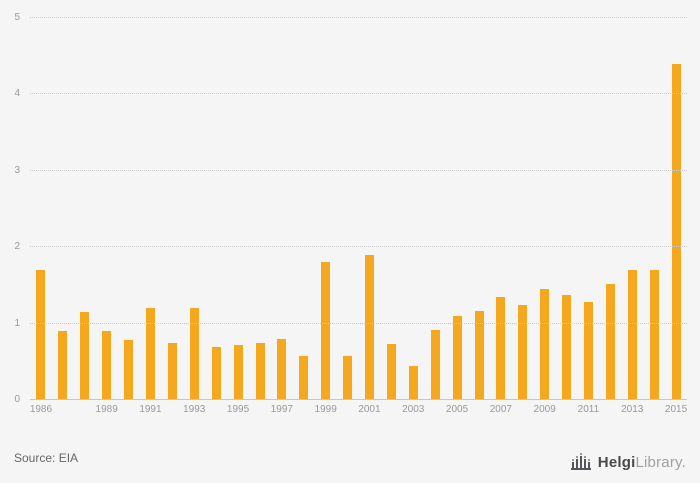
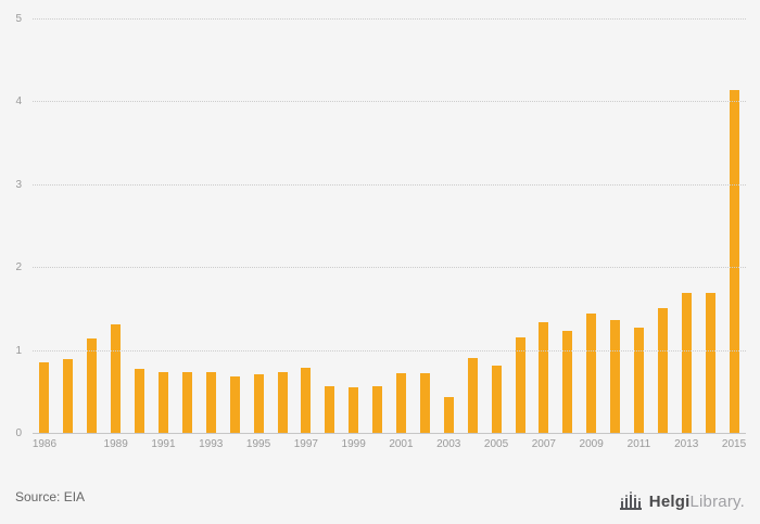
1986: 1.7 -> 0.9
1989: 0.9 -> 1.3
1991: 1.2 -> 0.8
1993: 1.2 -> 0.8
1999: 1.8 -> 0.6
2001: 1.9 -> 0.7
2005: 1.1 -> 0.8
2015: 4.4 -> 4.2
